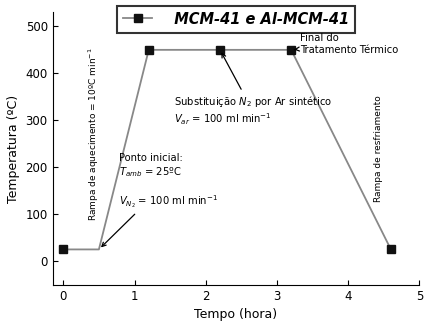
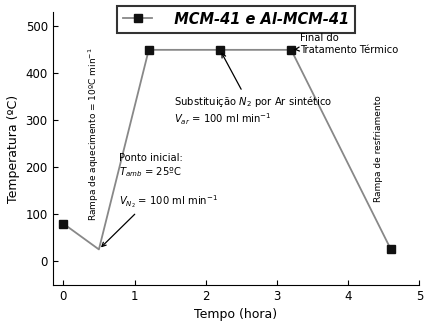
0: 25 -> 80
